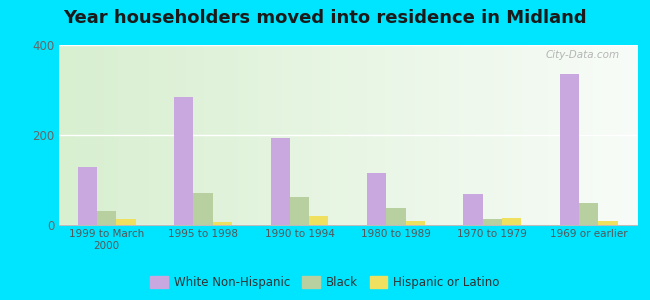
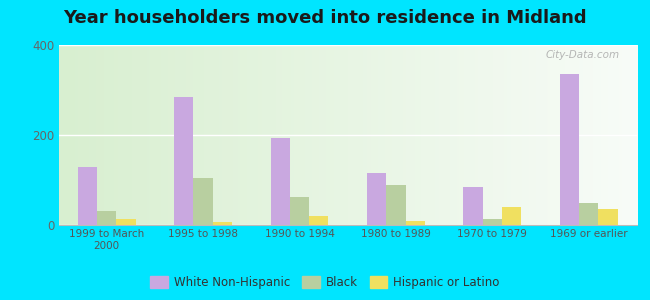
Black/1995 to 1998: 72 -> 105
Black/1980 to 1989: 38 -> 90
White Non-Hispanic/1970 to 1979: 70 -> 85
Hispanic or Latino/1970 to 1979: 16 -> 40
Hispanic or Latino/1969 or earlier: 8 -> 35
